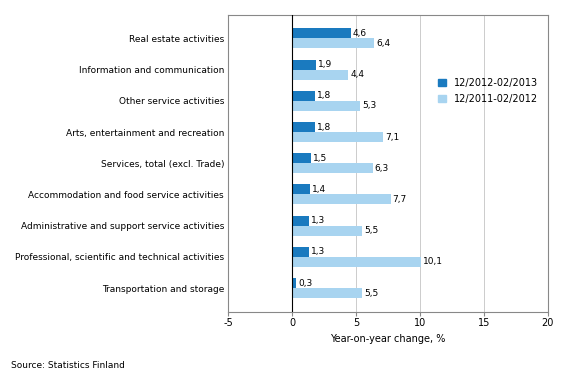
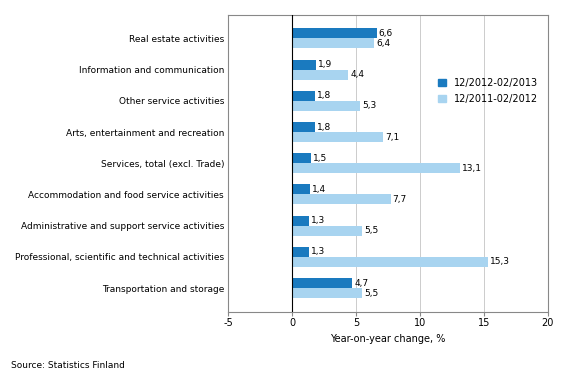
12/2012-02/2013/Real estate activities: 4,6 -> 6,6
12/2011-02/2012/Services, total (excl. Trade): 6,3 -> 13,1
12/2011-02/2012/Professional, scientific and technical activities: 10,1 -> 15,3
12/2012-02/2013/Transportation and storage: 0,3 -> 4,7
